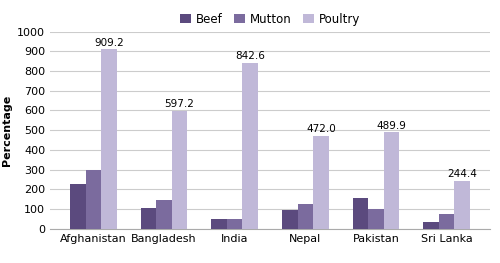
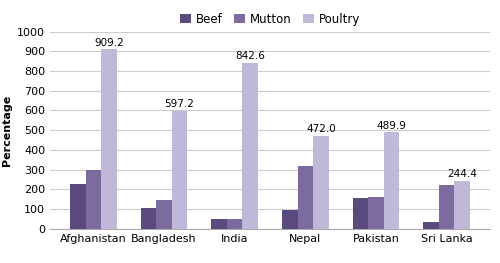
Mutton/Nepal: 130 -> 320
Mutton/Pakistan: 100 -> 160
Mutton/Sri Lanka: 80 -> 220
